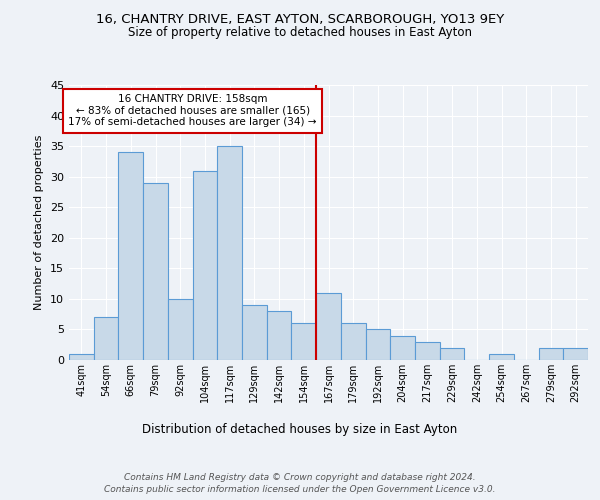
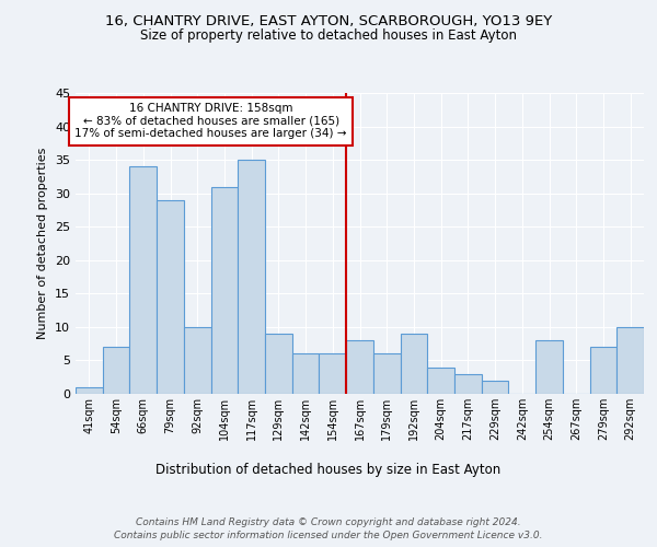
142sqm: 8 -> 6
167sqm: 11 -> 8
192sqm: 5 -> 9
254sqm: 1 -> 8
279sqm: 2 -> 7
292sqm: 2 -> 10
